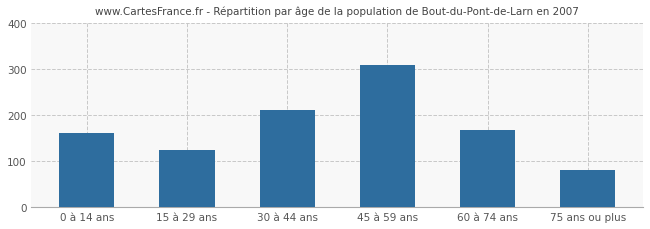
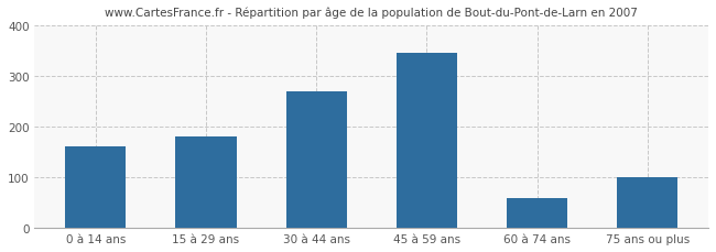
15 à 29 ans: 125 -> 180
30 à 44 ans: 210 -> 270
45 à 59 ans: 308 -> 345
60 à 74 ans: 168 -> 60
75 ans ou plus: 80 -> 100
